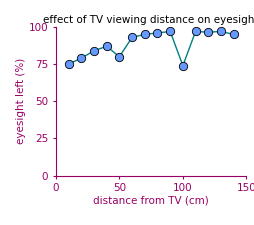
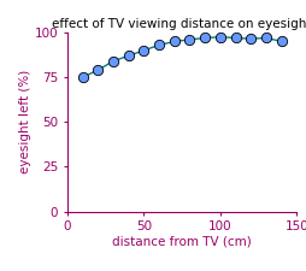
50: 80 -> 90
100: 74 -> 98
